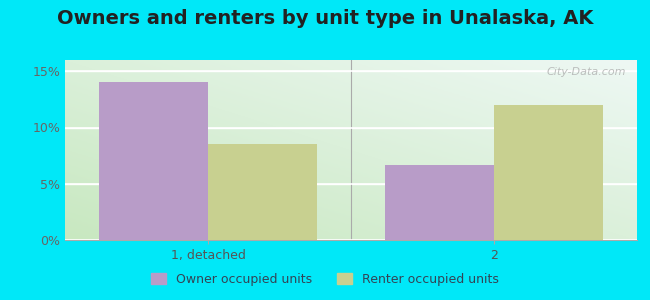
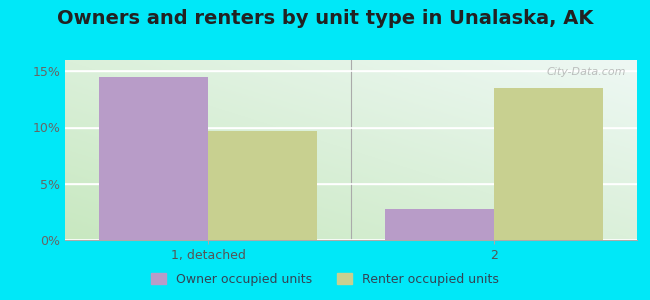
Owner occupied units/1, detached: 14.0% -> 14.5%
Renter occupied units/1, detached: 8.5% -> 9.7%
Owner occupied units/2: 6.7% -> 2.8%
Renter occupied units/2: 12.0% -> 13.5%
